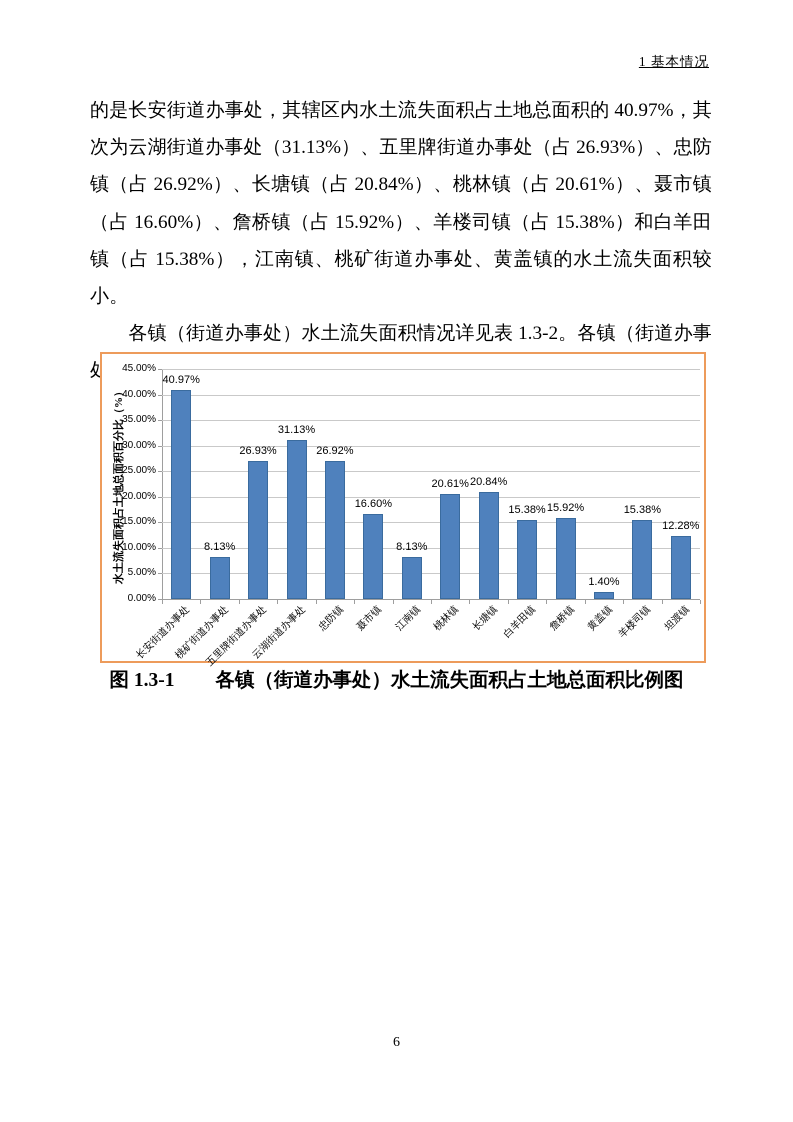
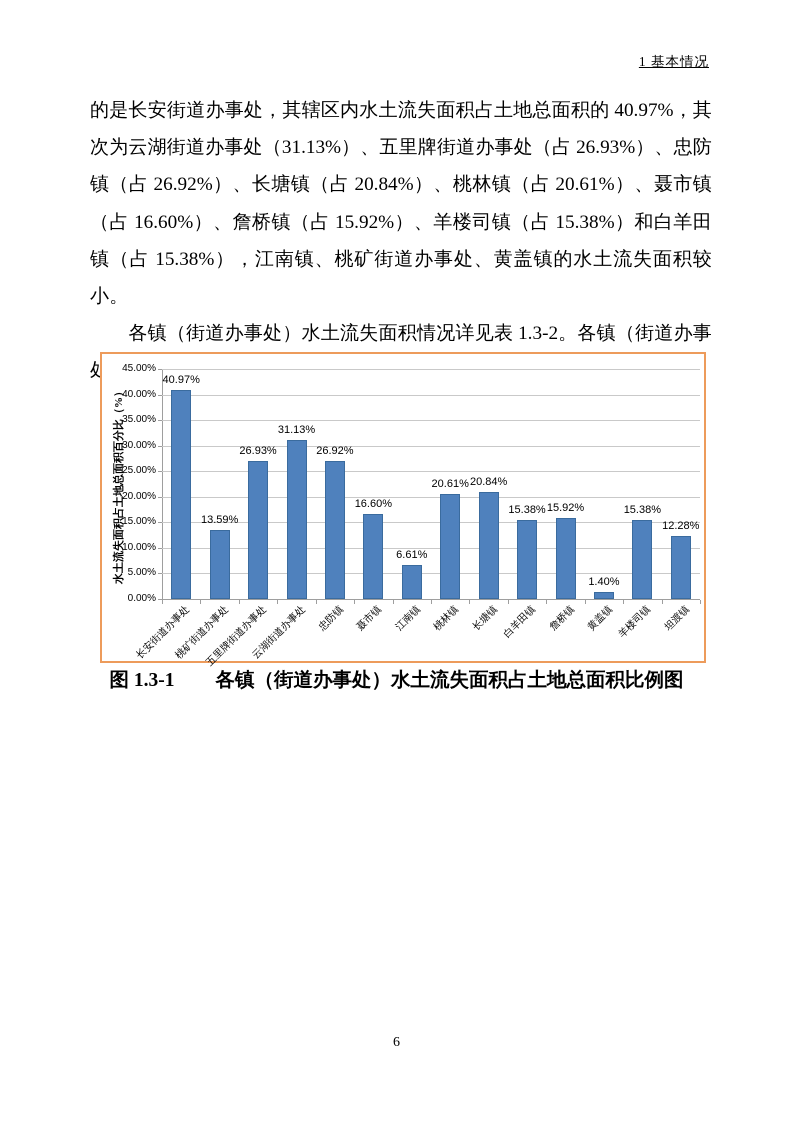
桃矿街道办事处: 8.13% -> 13.59%
江南镇: 8.13% -> 6.61%
